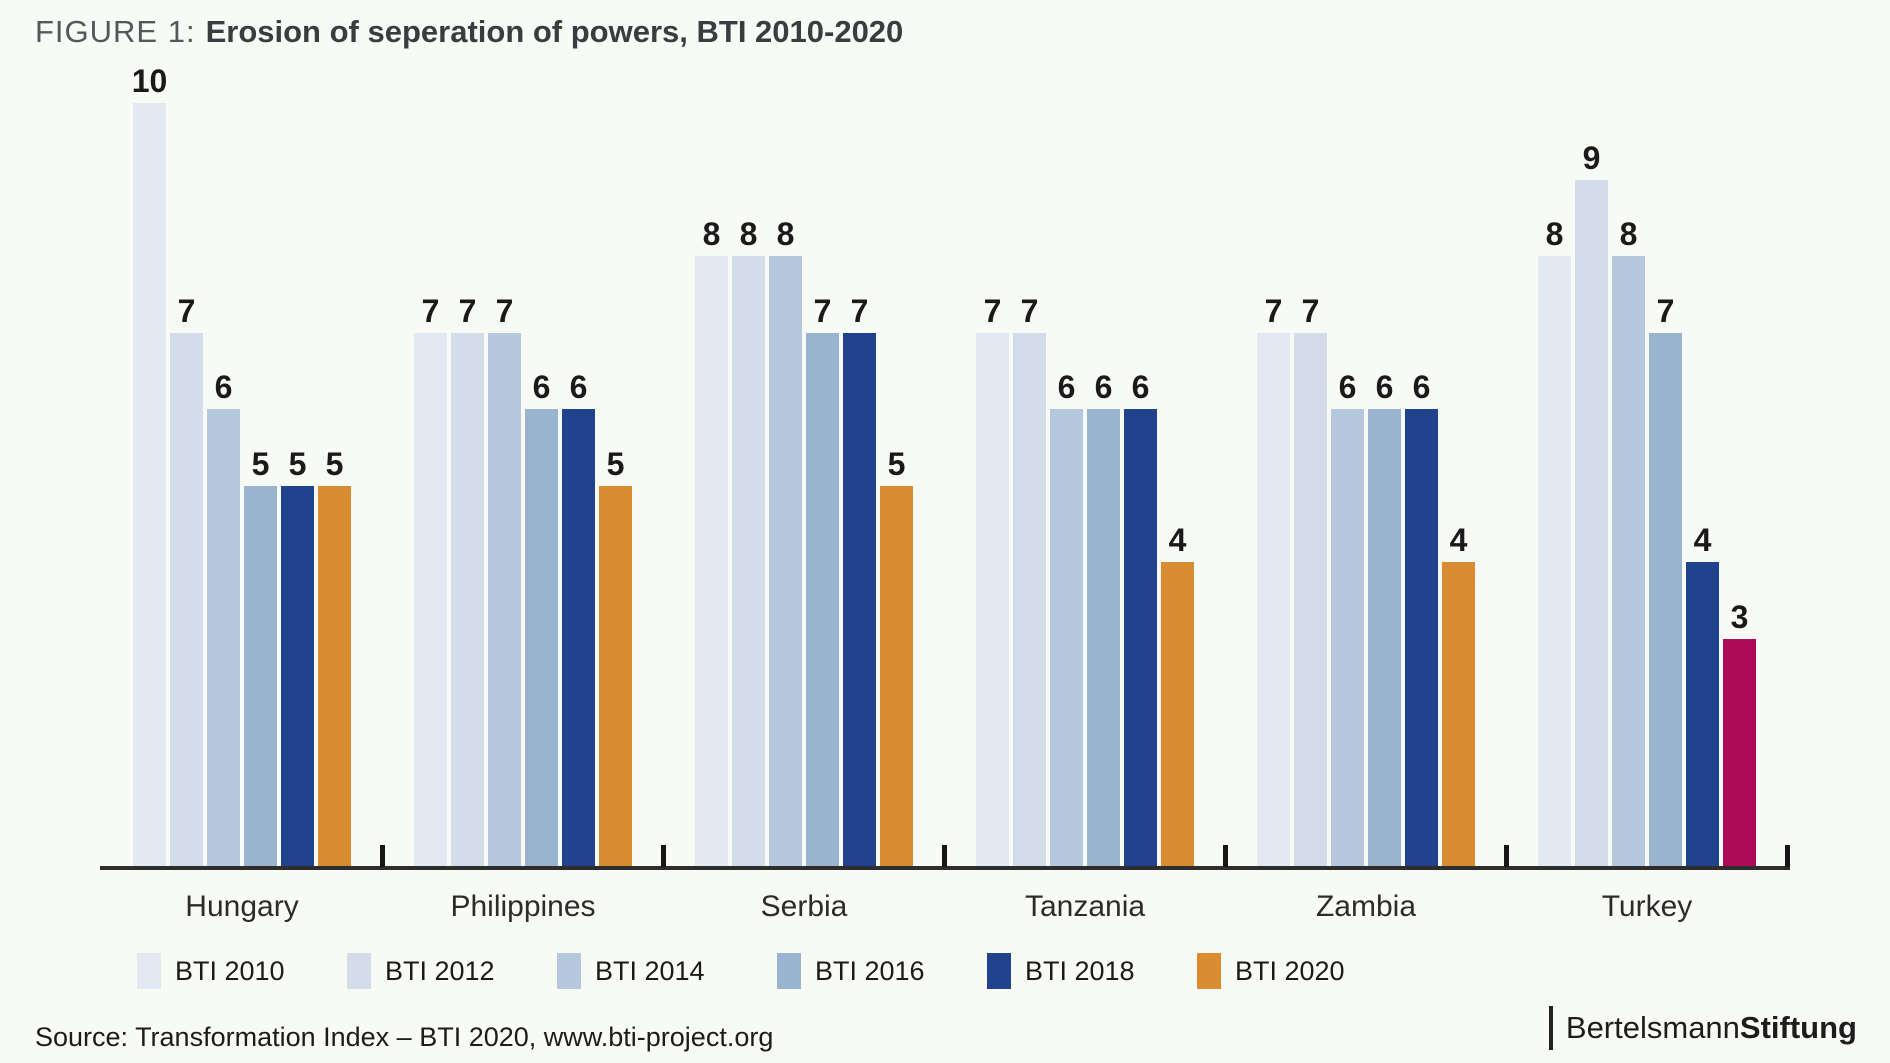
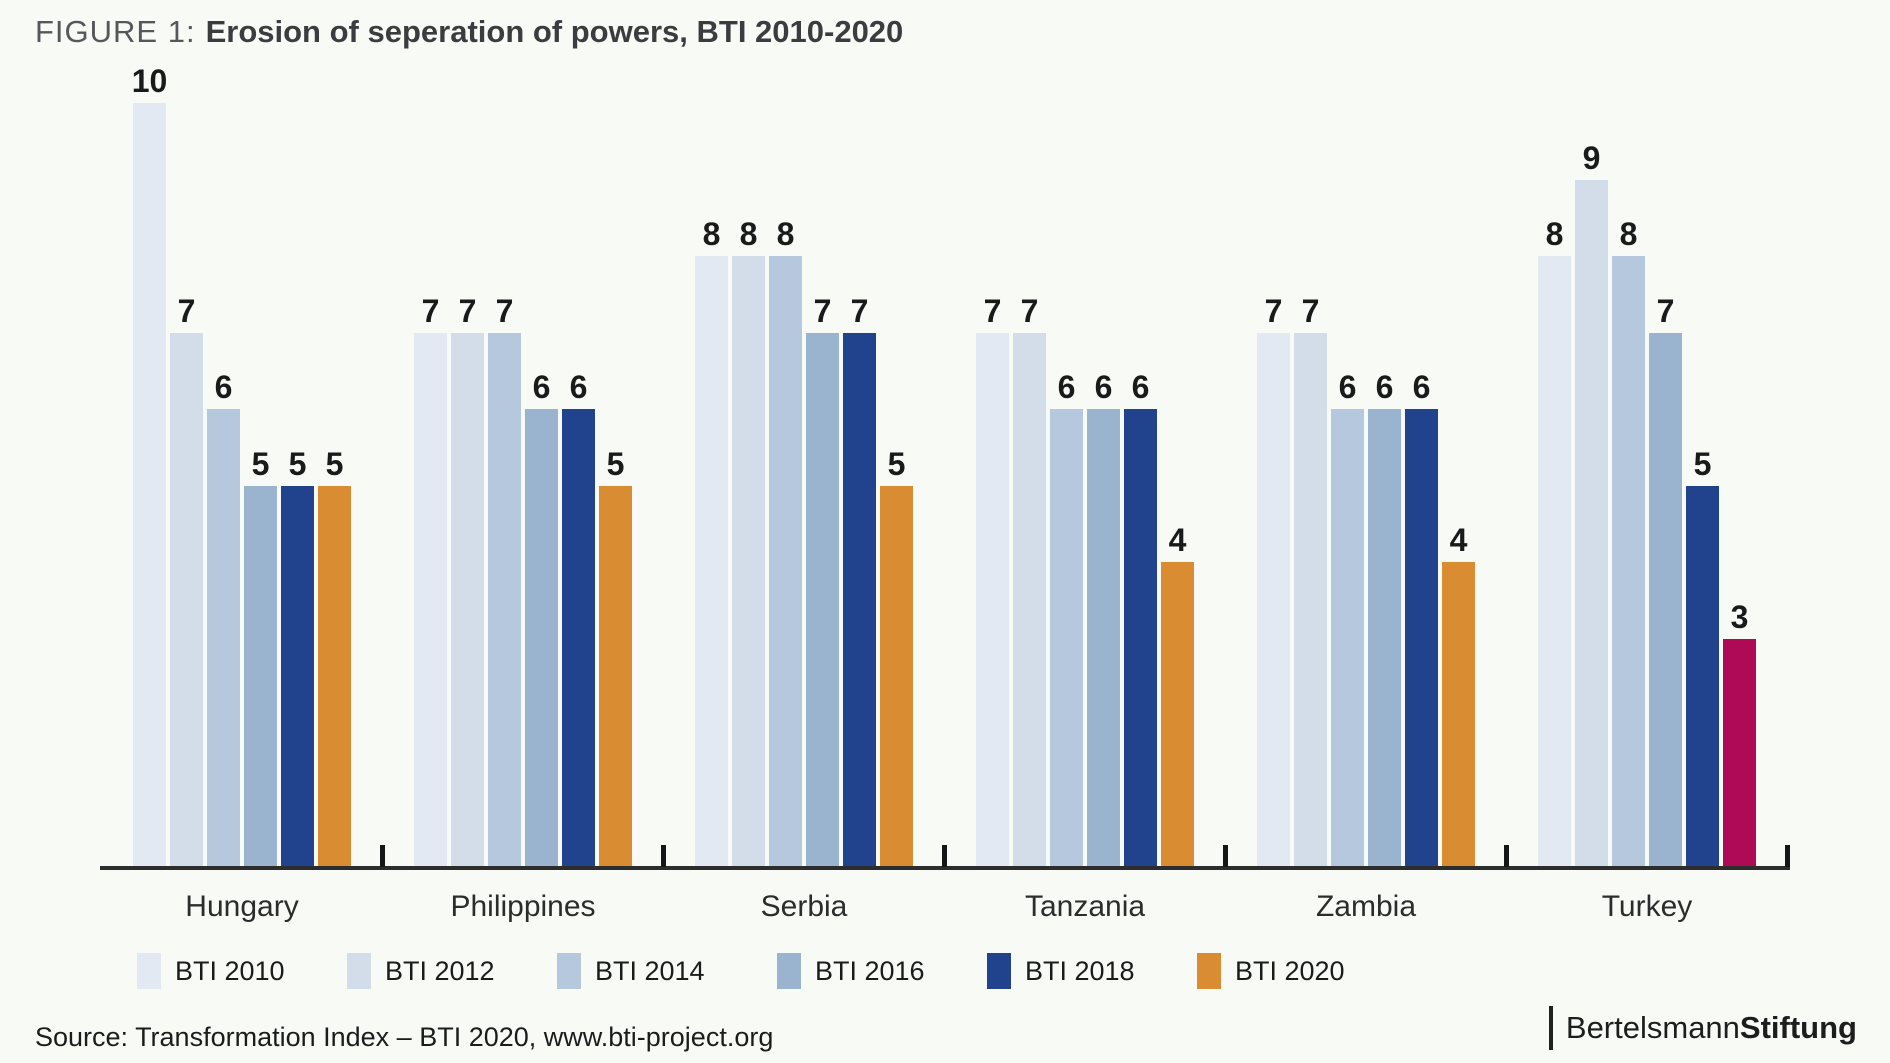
BTI 2018/Turkey: 4 -> 5
